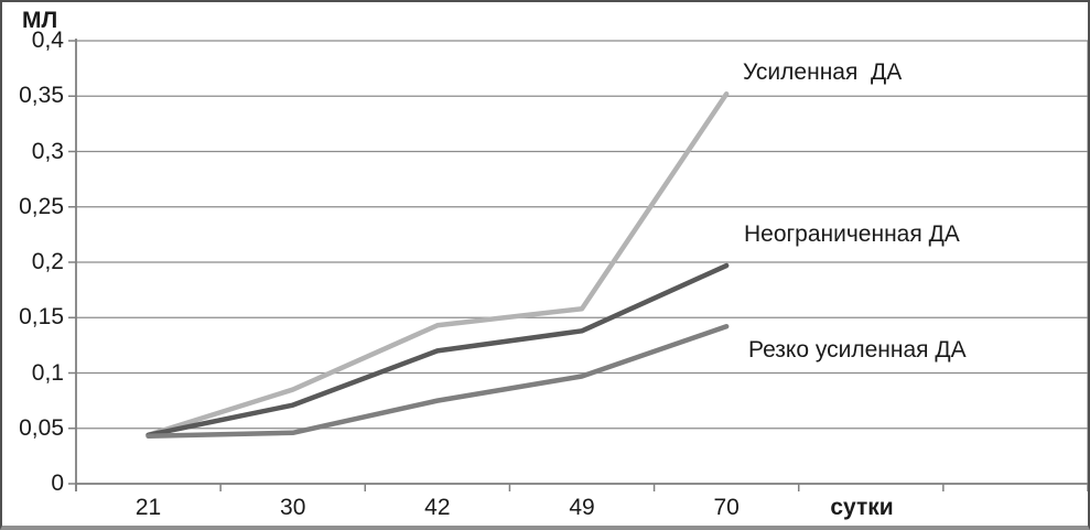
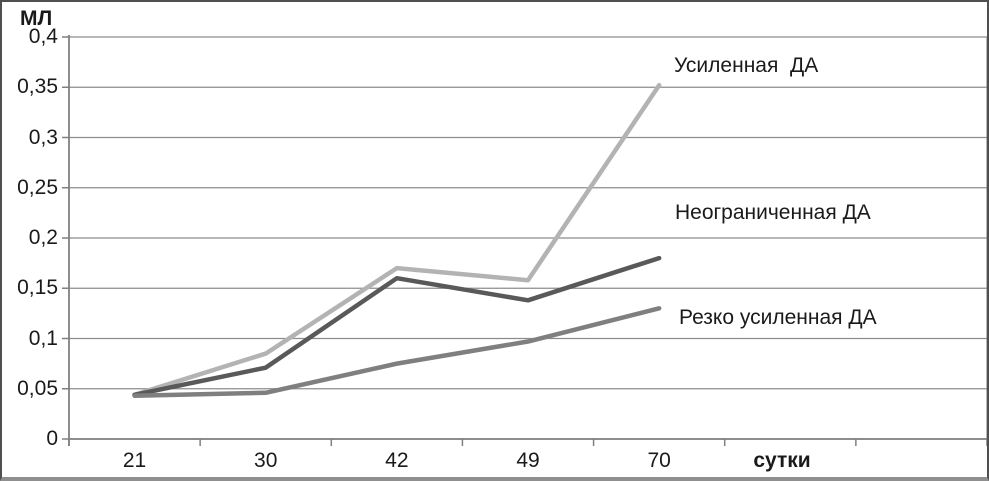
Усиленная ДА/42: 0,14 -> 0,17
Неограниченная ДА/42: 0,12 -> 0,16
Неограниченная ДА/70: 0,20 -> 0,18
Резко усиленная ДА/70: 0,14 -> 0,13
